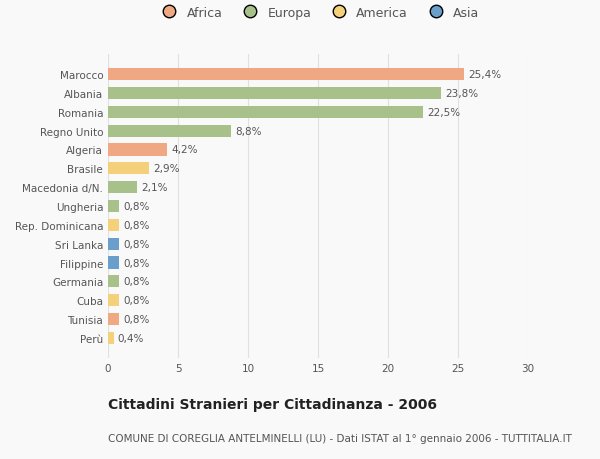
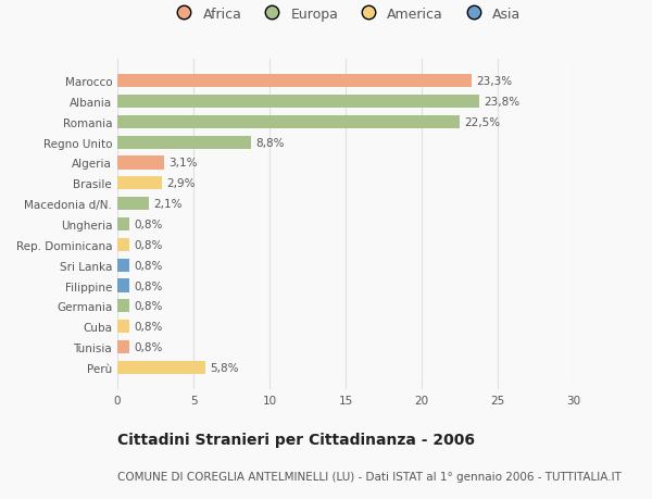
Marocco: 25,4% -> 23,3%
Algeria: 4,2% -> 3,1%
Perù: 0,4% -> 5,8%
